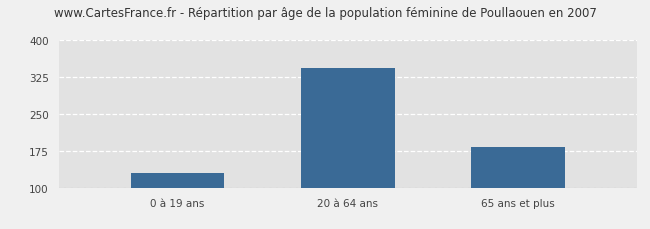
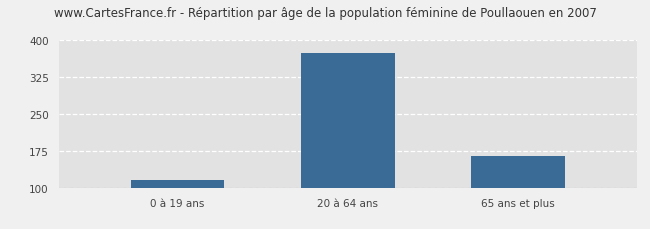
0 à 19 ans: 130 -> 115
20 à 64 ans: 343 -> 375
65 ans et plus: 183 -> 165
